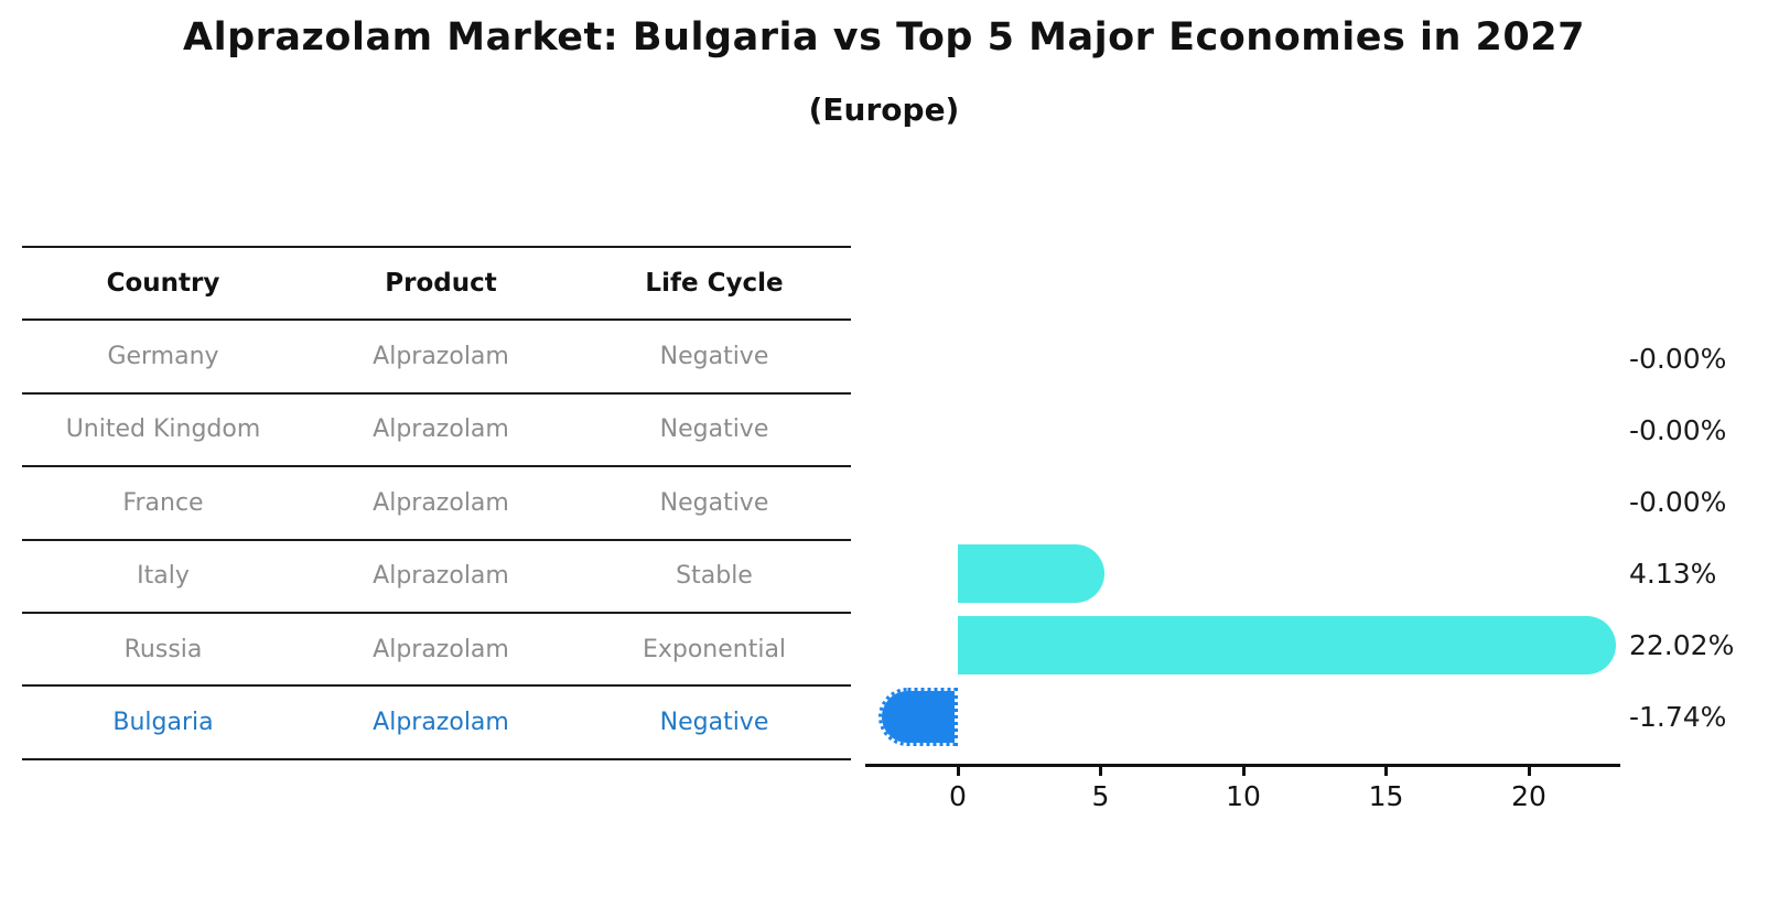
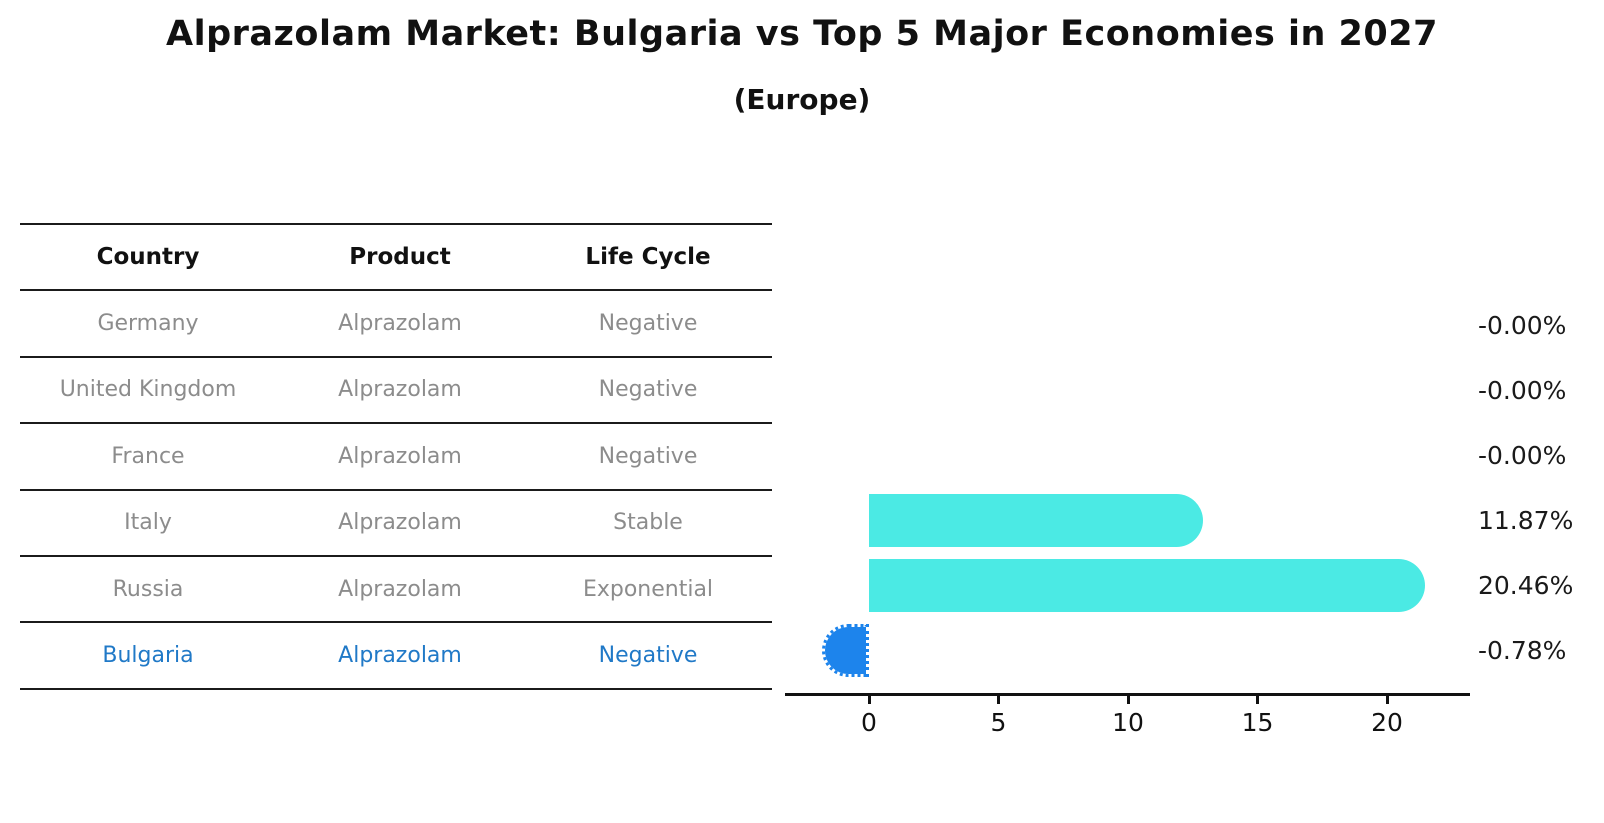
Italy: 4.13% -> 11.87%
Russia: 22.02% -> 20.46%
Bulgaria: -1.74% -> -0.78%
